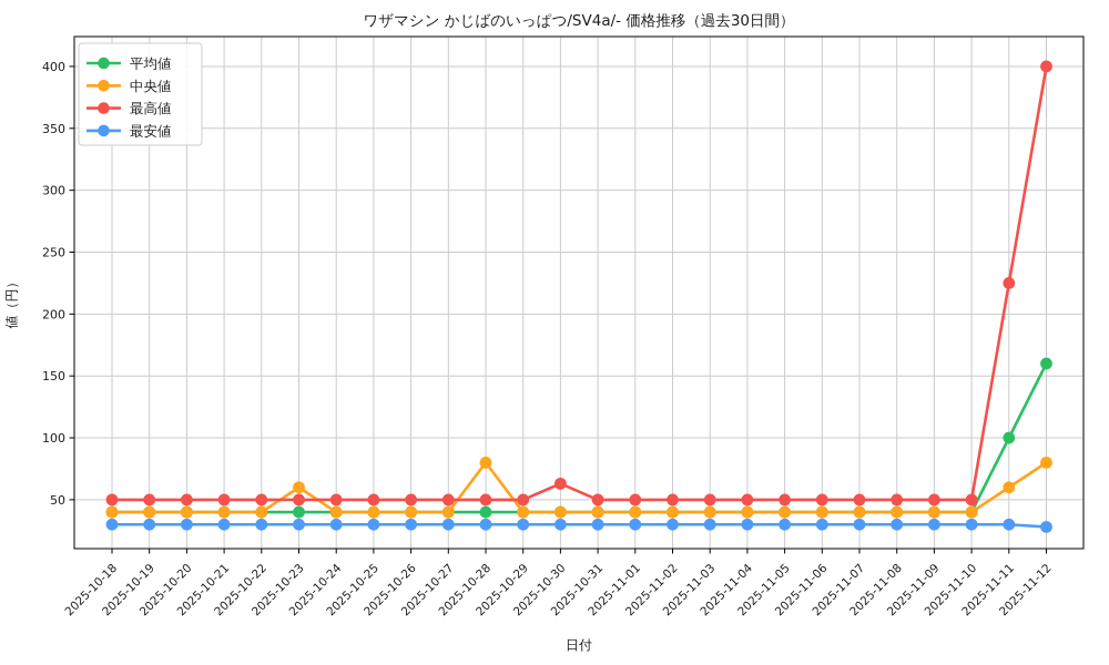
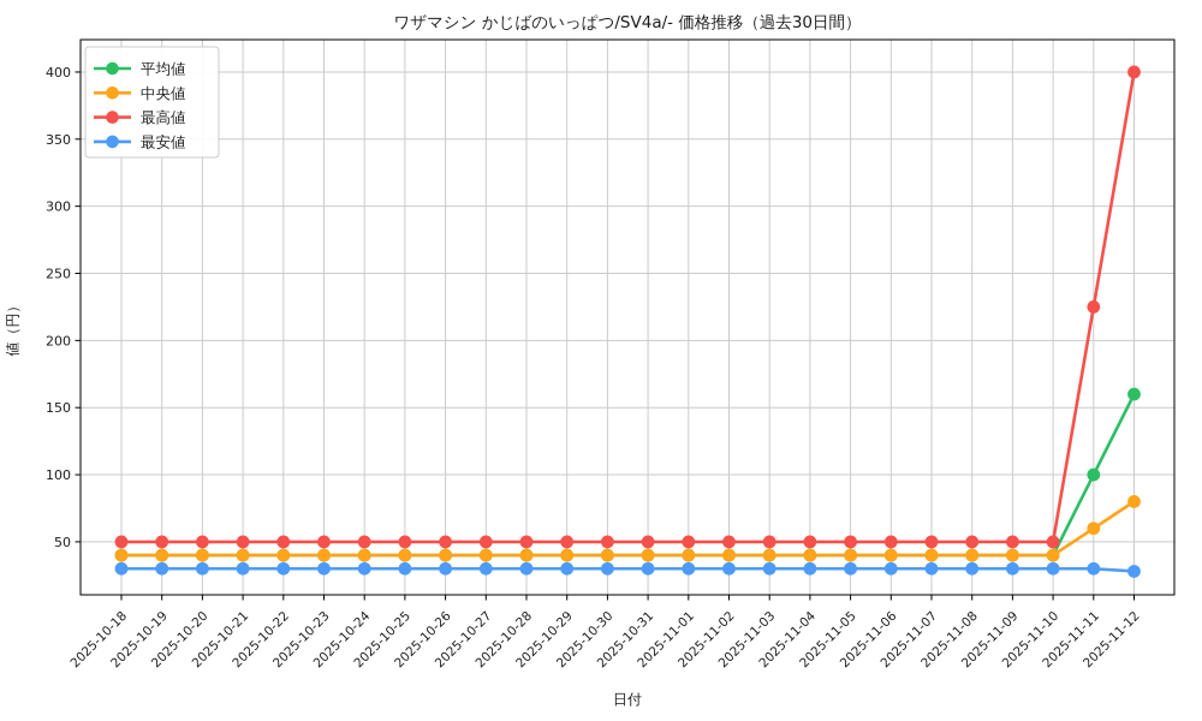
中央値/2025-10-23: 60 -> 40
中央値/2025-10-28: 80 -> 40
最高値/2025-10-30: 63 -> 50
